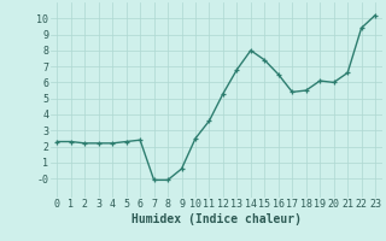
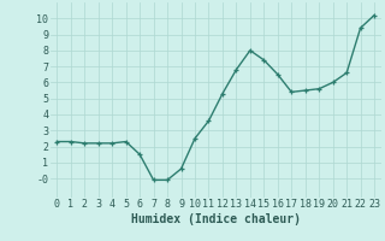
6: 2.4 -> 1.5
19: 6.1 -> 5.6
